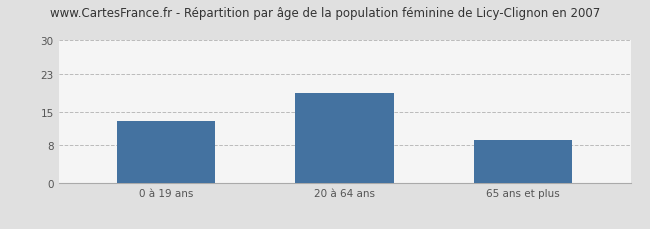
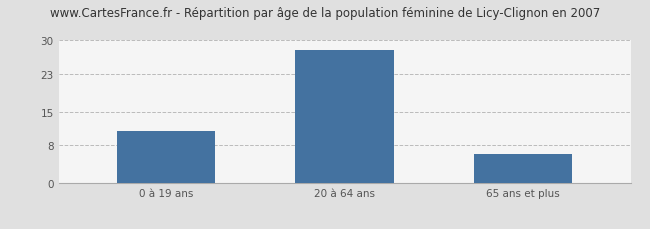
0 à 19 ans: 13 -> 11
20 à 64 ans: 19 -> 28
65 ans et plus: 9 -> 6
